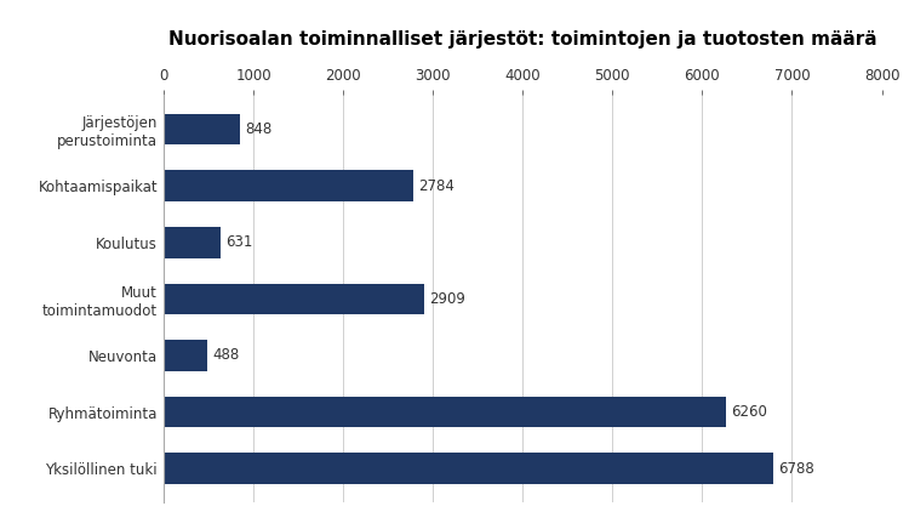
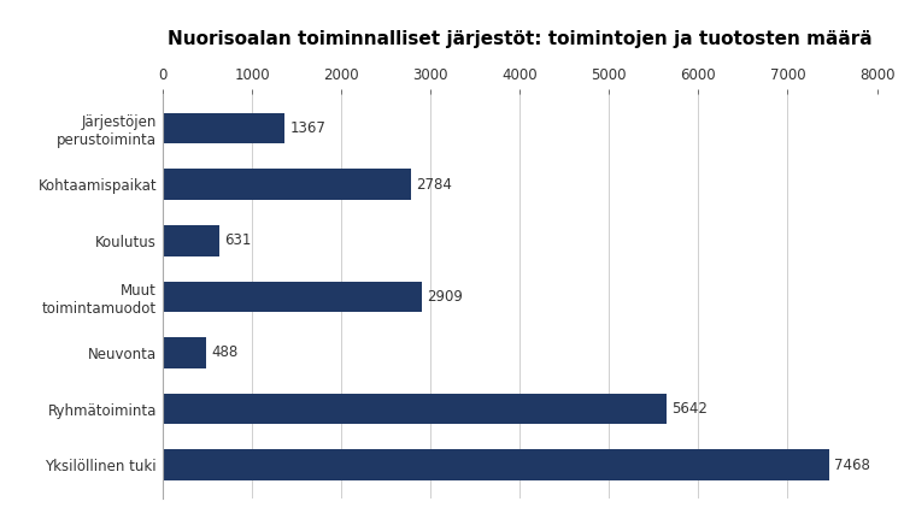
Järjestöjen perustoiminta: 848 -> 1367
Ryhmätoiminta: 6260 -> 5642
Yksilöllinen tuki: 6788 -> 7468
